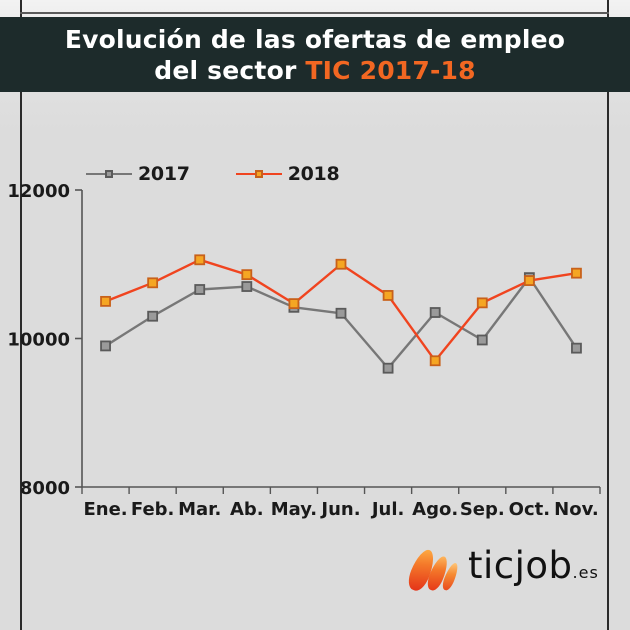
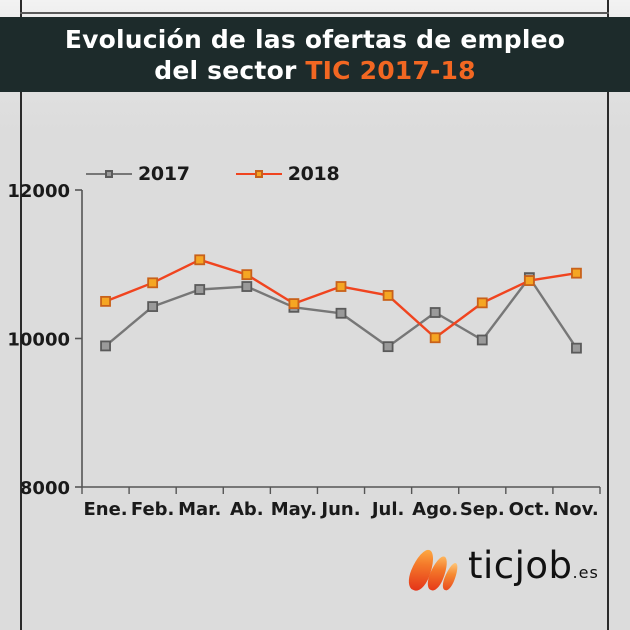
2017/Feb.: 10300 -> 10400
2018/Jun.: 11000 -> 10700
2017/Jul.: 9600 -> 9900
2018/Ago.: 9700 -> 10000
